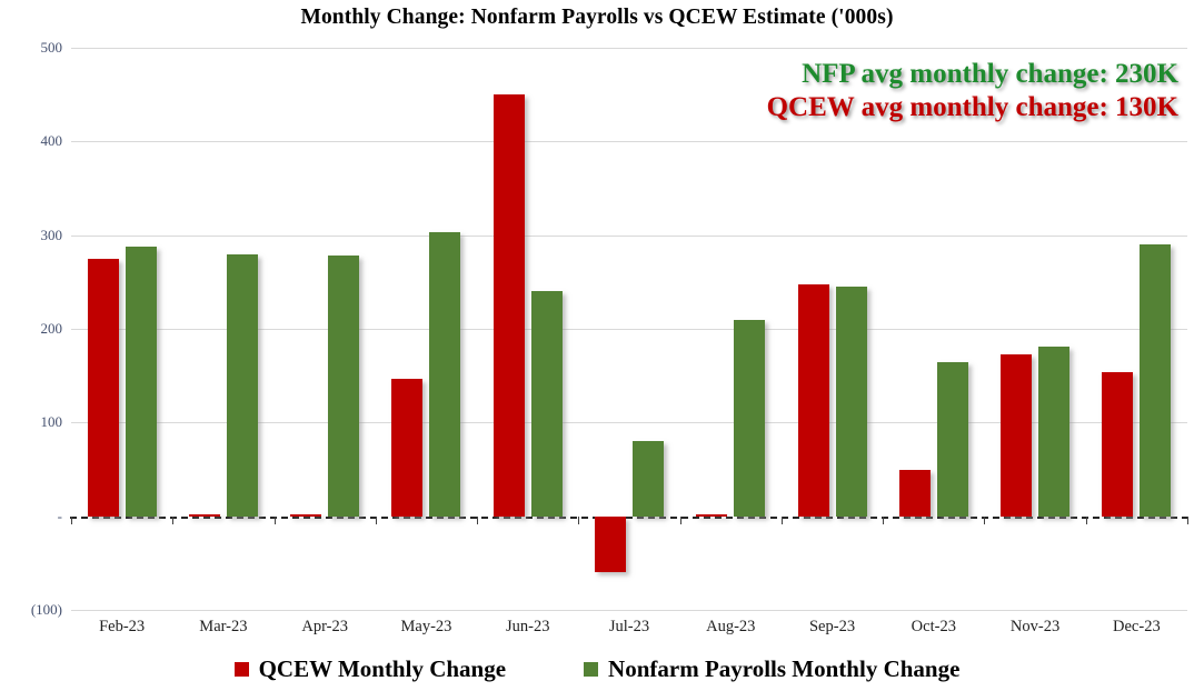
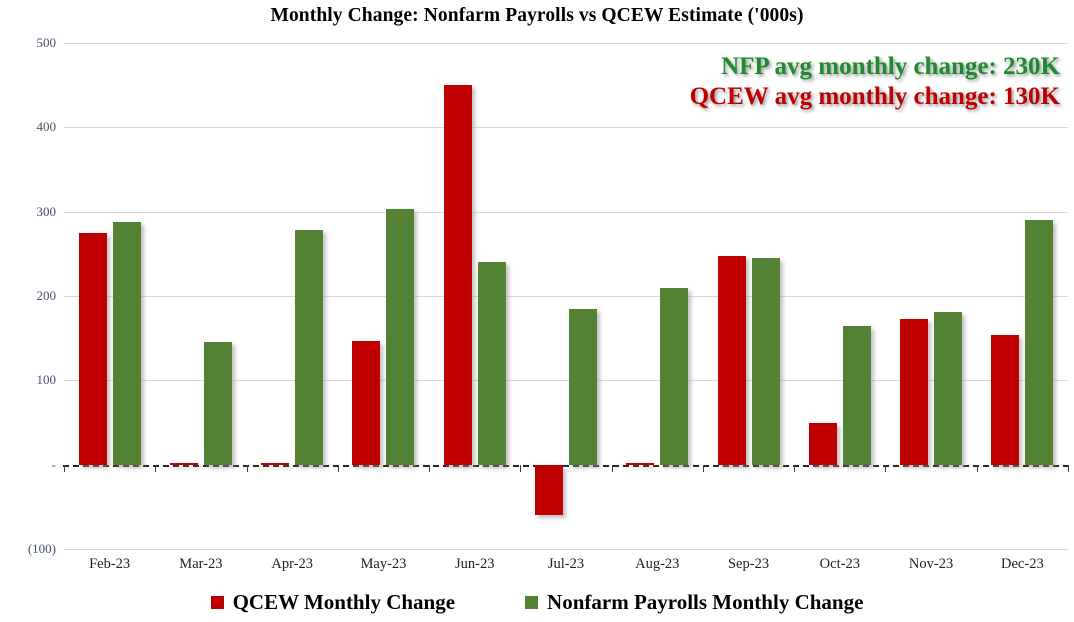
Nonfarm Payrolls Monthly Change/Mar-23: 280 -> 140
Nonfarm Payrolls Monthly Change/Jul-23: 80 -> 180
